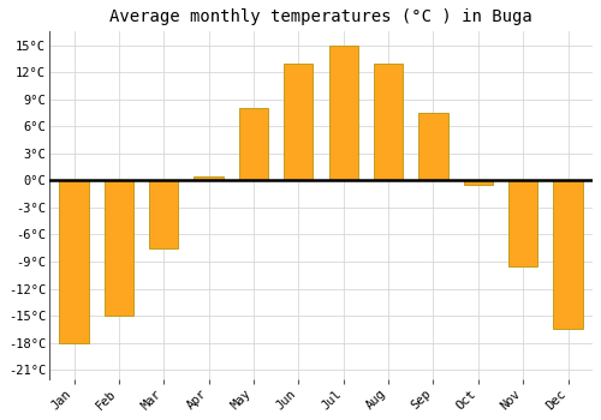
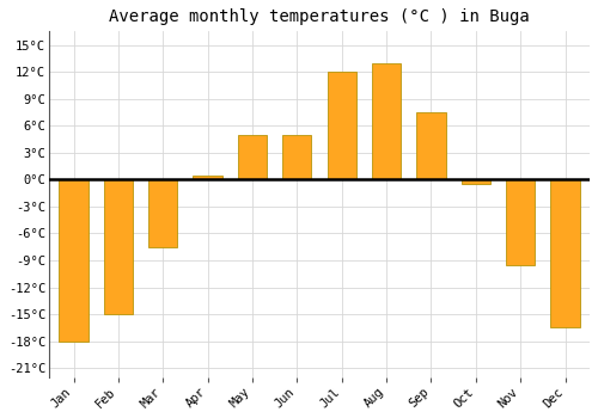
May: 8.0°C -> 5.0°C
Jun: 13.0°C -> 5.0°C
Jul: 15.0°C -> 12.0°C
